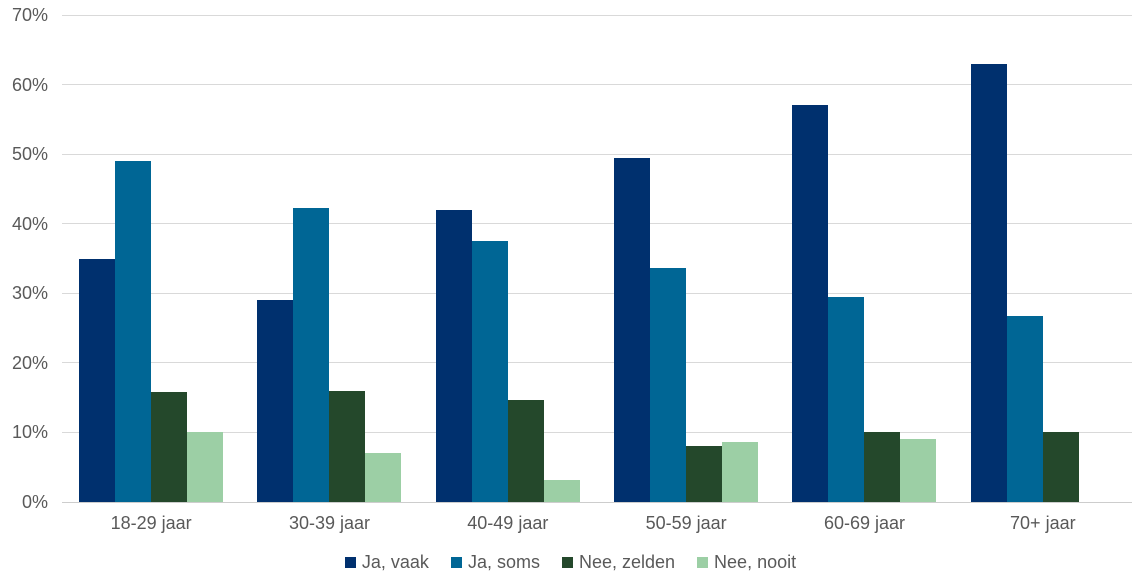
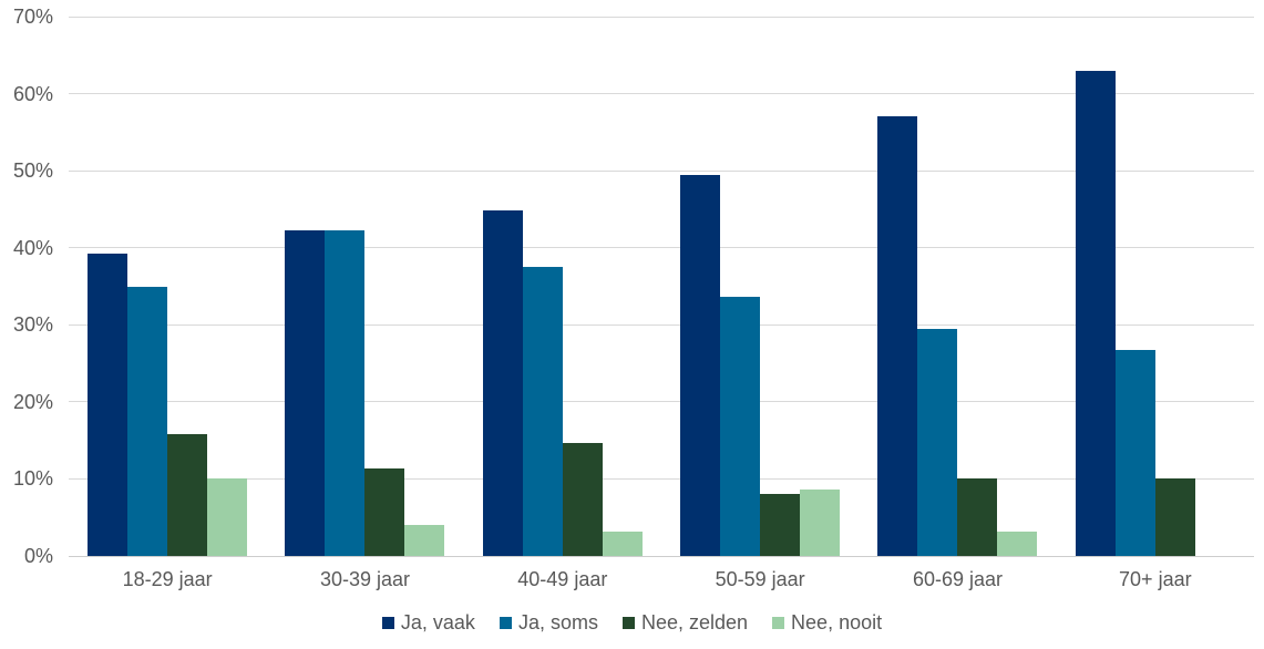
Ja, vaak/18-29 jaar: 35% -> 39%
Ja, soms/18-29 jaar: 49% -> 35%
Ja, vaak/30-39 jaar: 29% -> 42%
Nee, zelden/30-39 jaar: 16% -> 11%
Nee, nooit/30-39 jaar: 7% -> 4%
Ja, vaak/40-49 jaar: 42% -> 45%
Nee, nooit/60-69 jaar: 9% -> 3%
